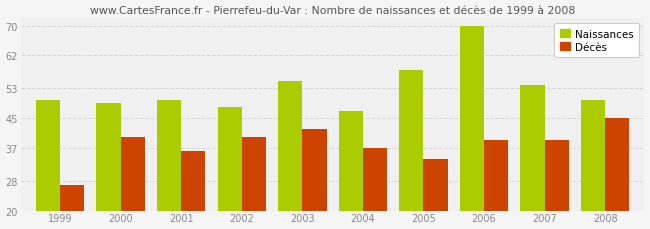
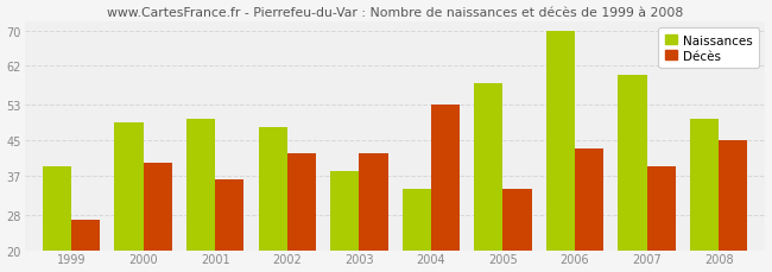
Naissances/1999: 50 -> 39
Décès/2002: 40 -> 42
Naissances/2003: 55 -> 38
Naissances/2004: 47 -> 34
Décès/2004: 37 -> 53
Décès/2006: 39 -> 43
Naissances/2007: 54 -> 60
